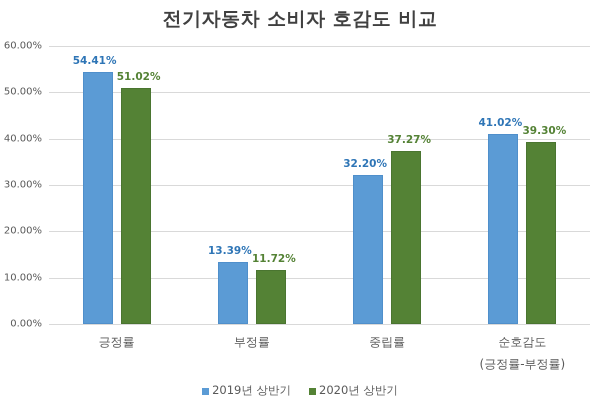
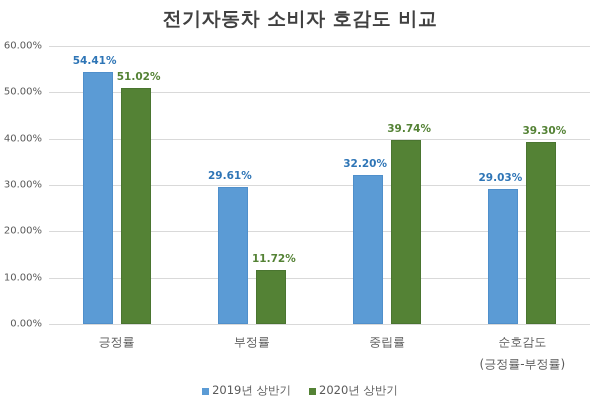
2019년 상반기/부정률: 13.39% -> 29.61%
2020년 상반기/중립률: 37.27% -> 39.74%
2019년 상반기/순호감도 (긍정률-부정률): 41.02% -> 29.03%
